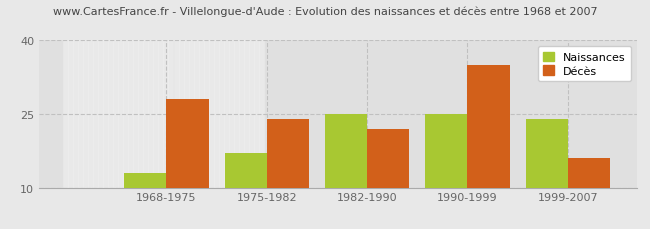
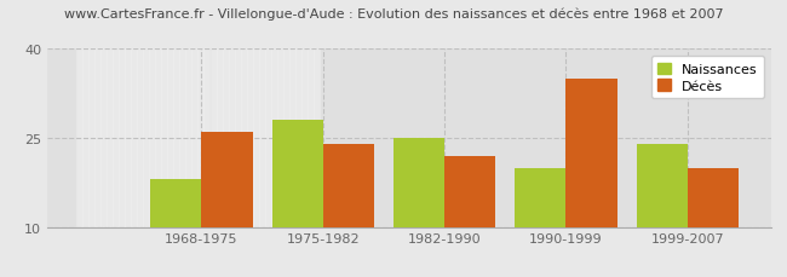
Naissances/1968-1975: 13 -> 18
Décès/1968-1975: 28 -> 26
Naissances/1975-1982: 17 -> 28
Naissances/1990-1999: 25 -> 20
Décès/1999-2007: 16 -> 20
